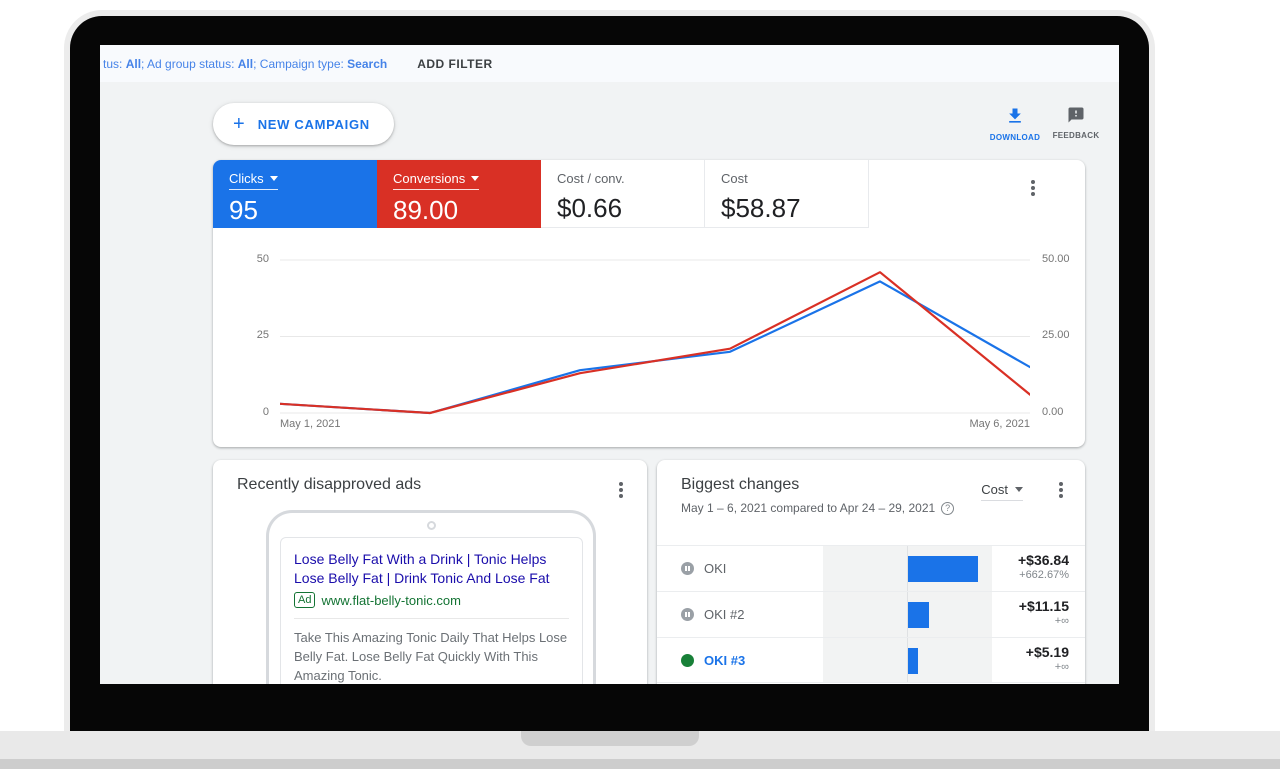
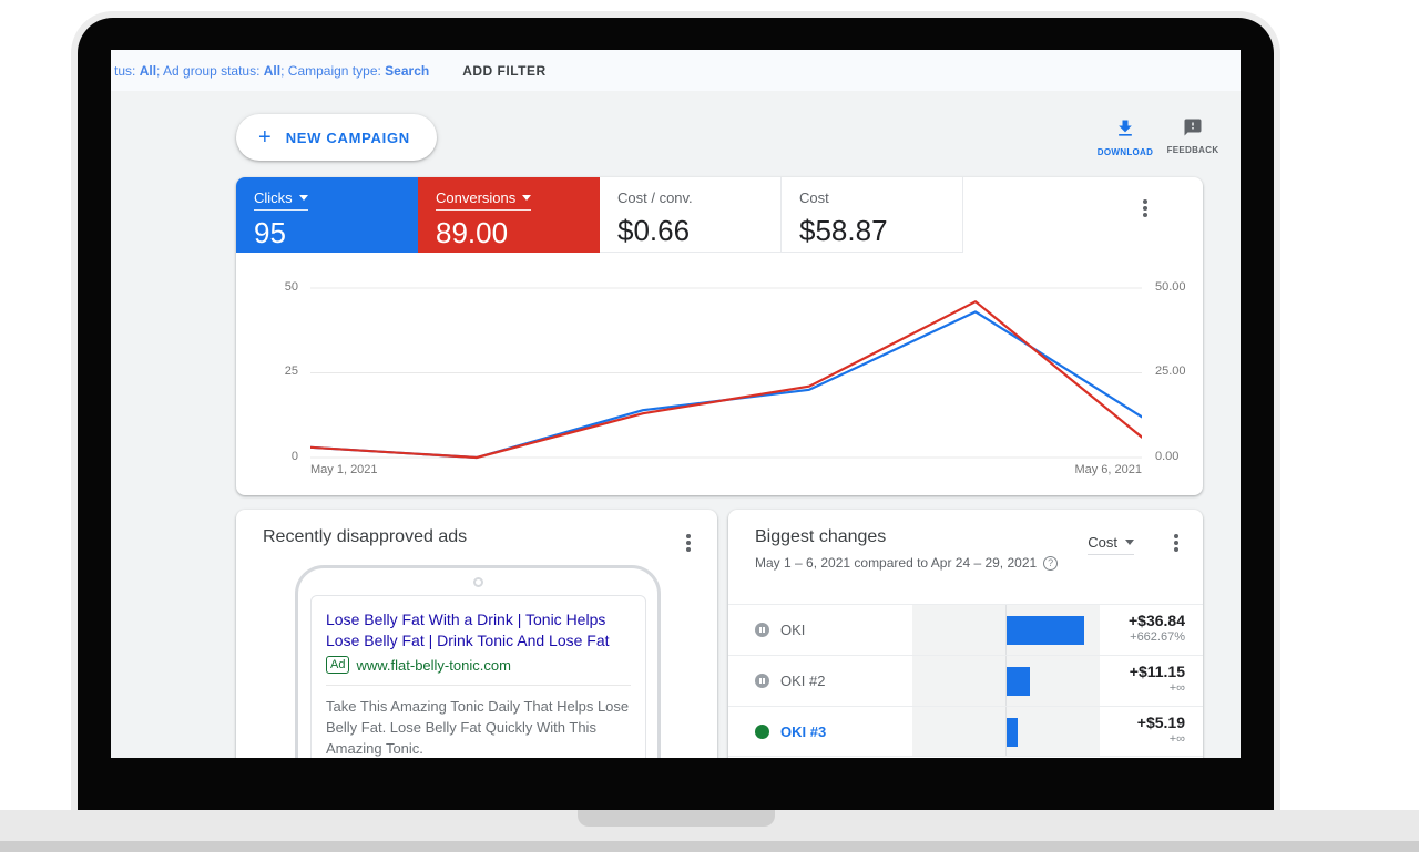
Clicks/May 6, 2021: 15 -> 12
